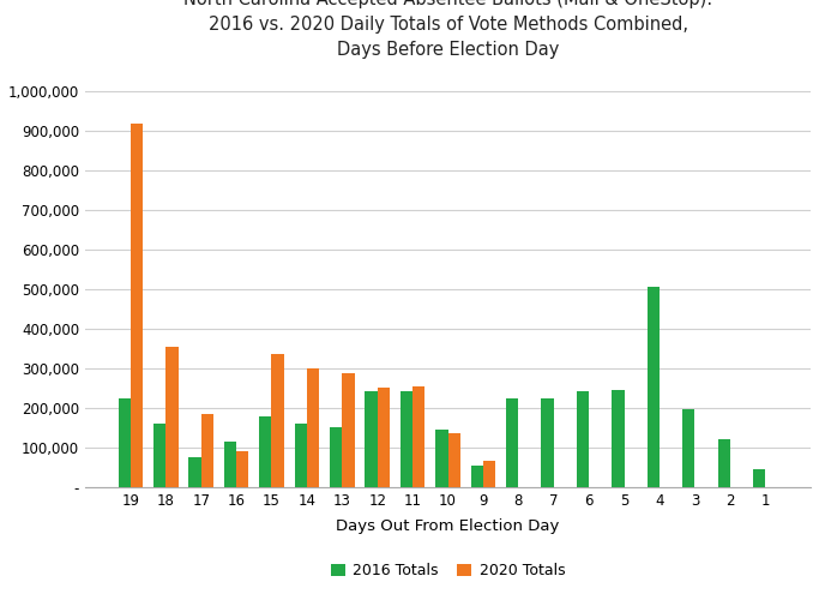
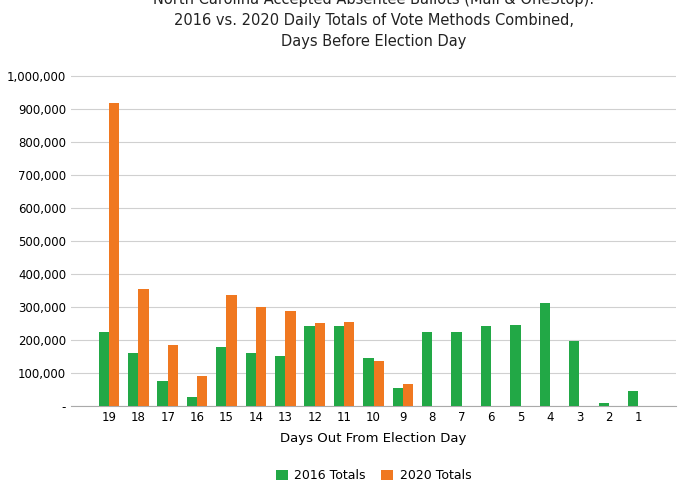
2016 Totals/16: 115,000 -> 27,000
2016 Totals/4: 505,000 -> 313,000
2016 Totals/2: 120,000 -> 10,000
